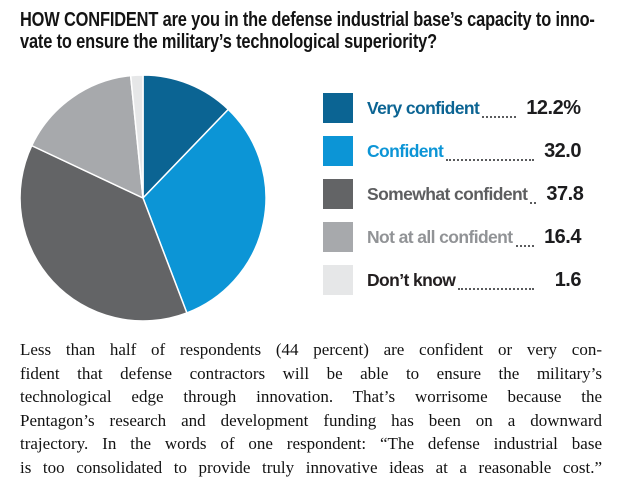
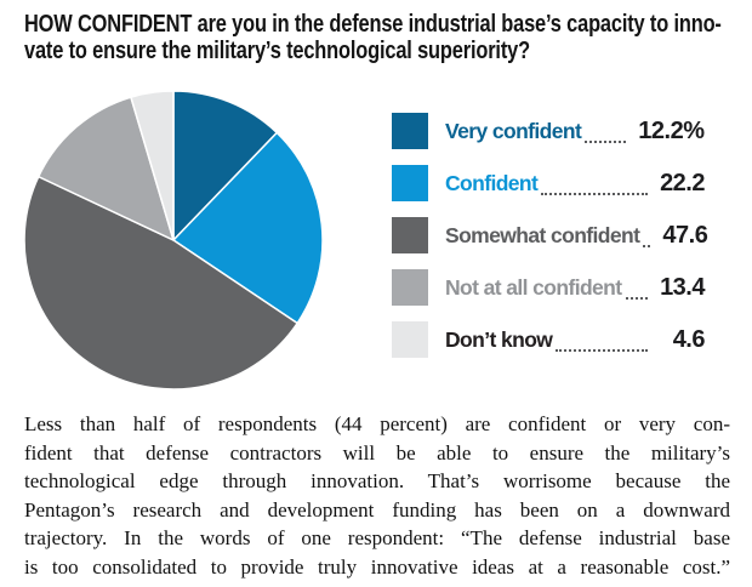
Confident: 32.0 -> 22.2
Somewhat confident: 37.8 -> 47.6
Not at all confident: 16.4 -> 13.4
Don’t know: 1.6 -> 4.6
